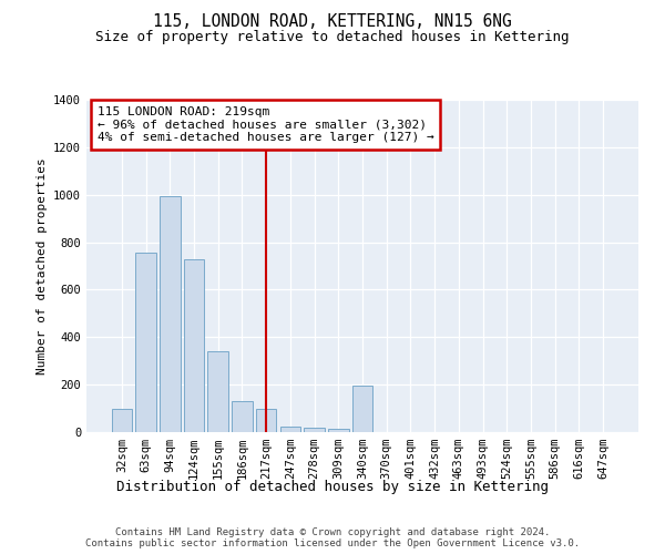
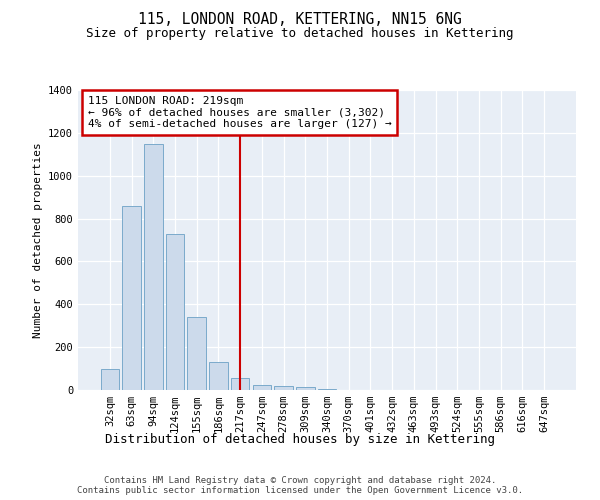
63sqm: 755 -> 860
94sqm: 995 -> 1150
217sqm: 100 -> 55
340sqm: 195 -> 5
